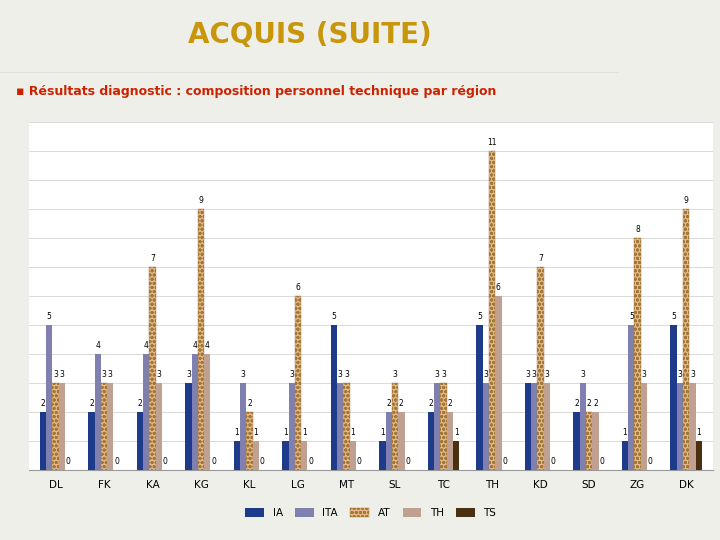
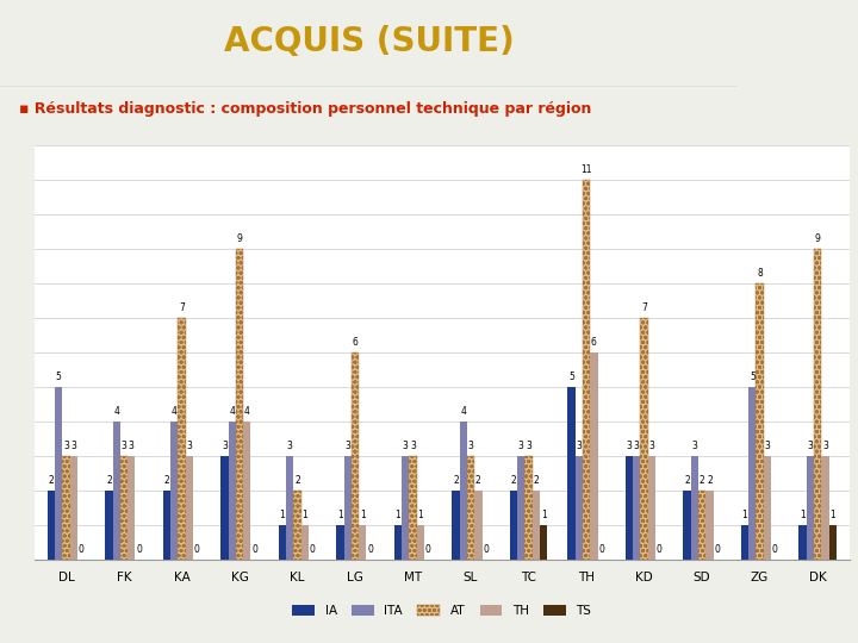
IA/MT: 5 -> 1
IA/SL: 1 -> 2
ITA/SL: 2 -> 4
IA/DK: 5 -> 1
